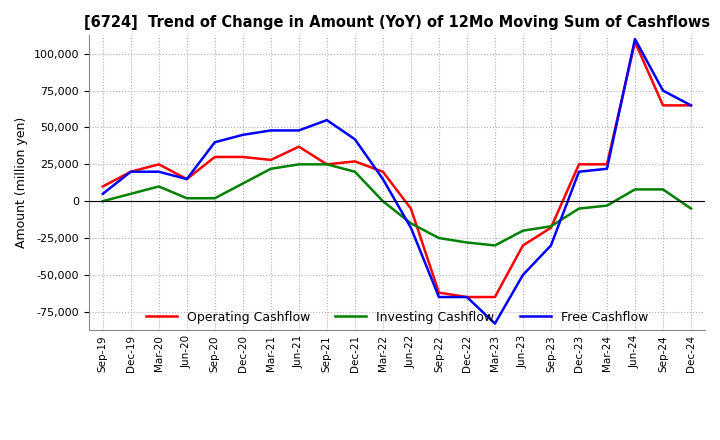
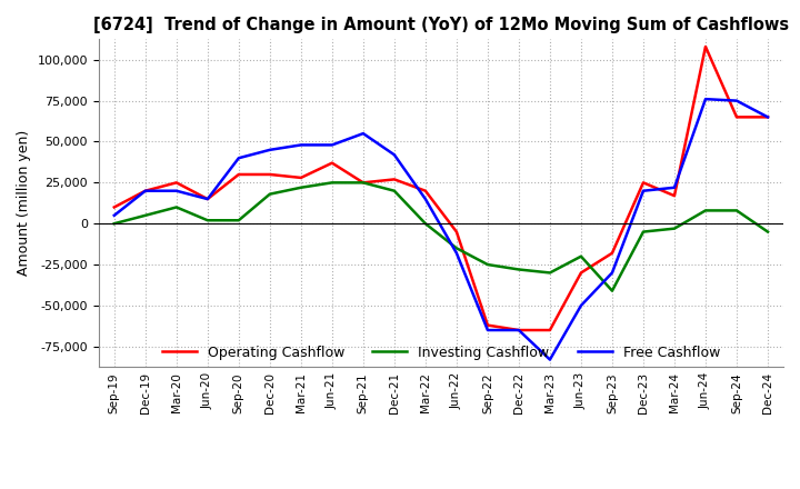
Investing Cashflow/Dec-20: 12,000 -> 18,000
Investing Cashflow/Sep-23: -17,000 -> -41,000
Operating Cashflow/Mar-24: 25,000 -> 17,000
Free Cashflow/Jun-24: 110,000 -> 76,000
